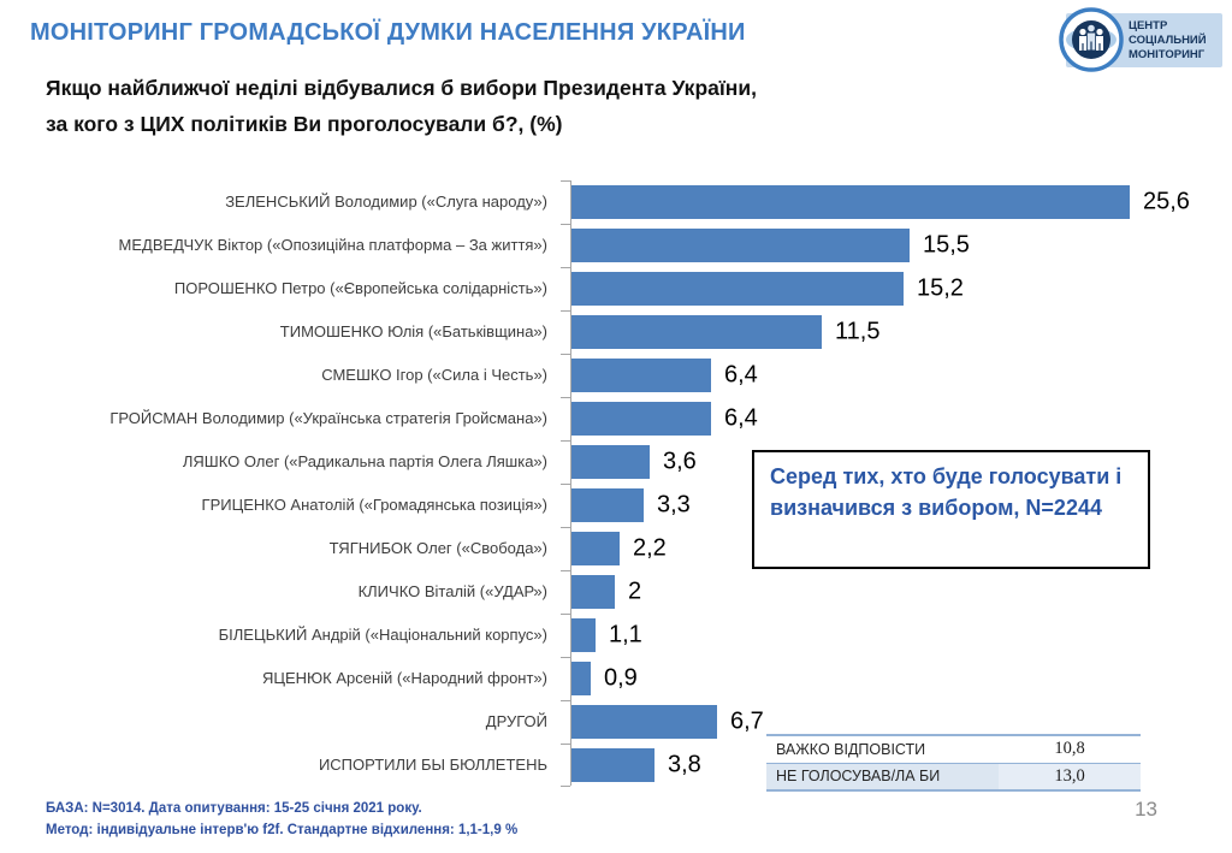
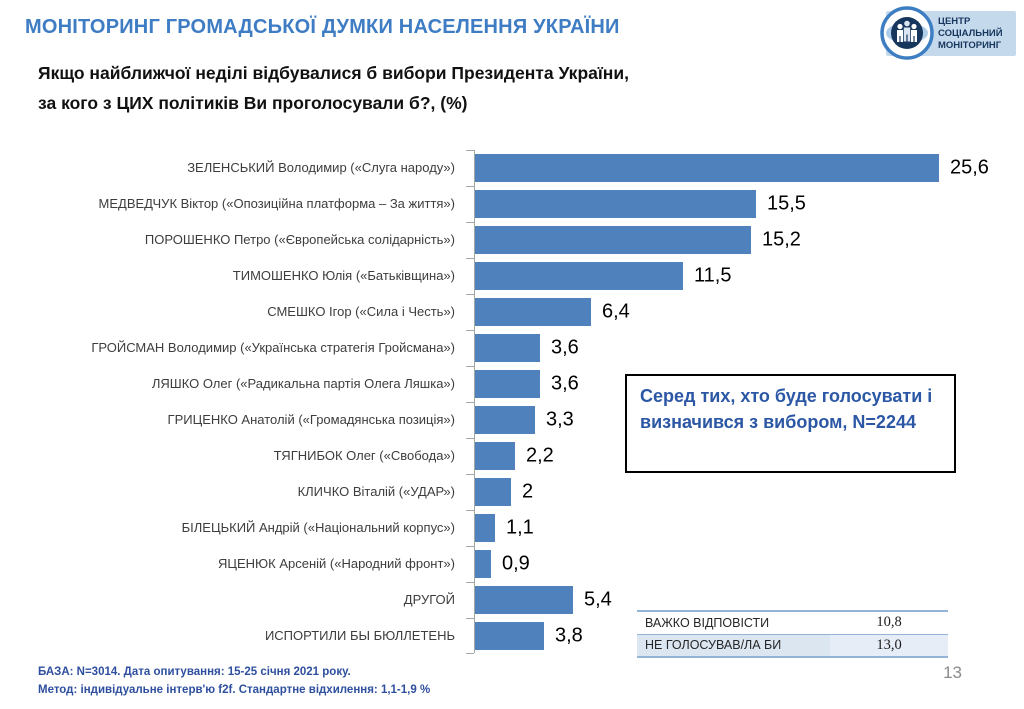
ГРОЙСМАН Володимир («Українська стратегія Гройсмана»): 6,4 -> 3,6
ДРУГОЙ: 6,7 -> 5,4
